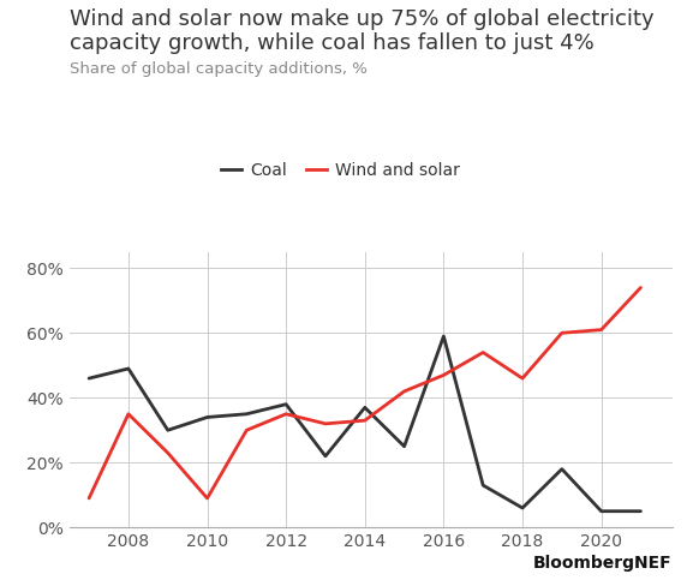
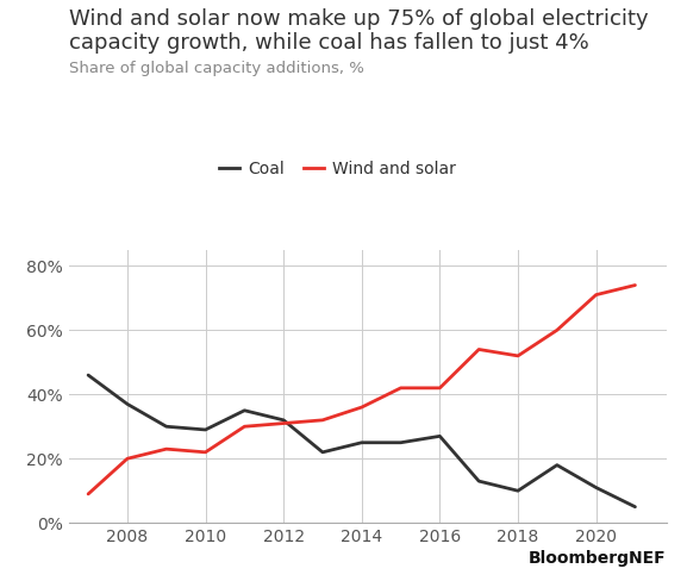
Coal/2008: 49% -> 37%
Wind and solar/2008: 35% -> 20%
Coal/2010: 34% -> 29%
Wind and solar/2010: 9% -> 22%
Coal/2012: 38% -> 32%
Wind and solar/2012: 35% -> 31%
Coal/2014: 37% -> 25%
Wind and solar/2014: 33% -> 36%
Coal/2016: 59% -> 27%
Wind and solar/2016: 47% -> 42%
Coal/2018: 6% -> 10%
Wind and solar/2018: 46% -> 52%
Coal/2020: 5% -> 11%
Wind and solar/2020: 61% -> 71%
